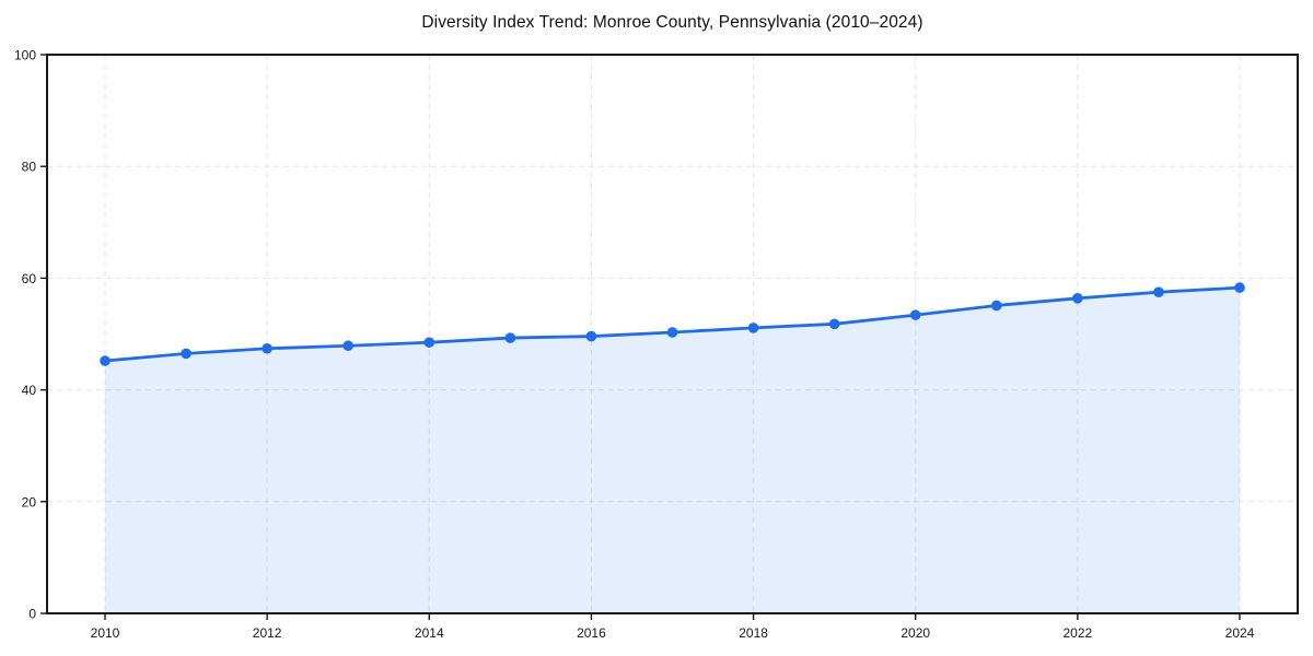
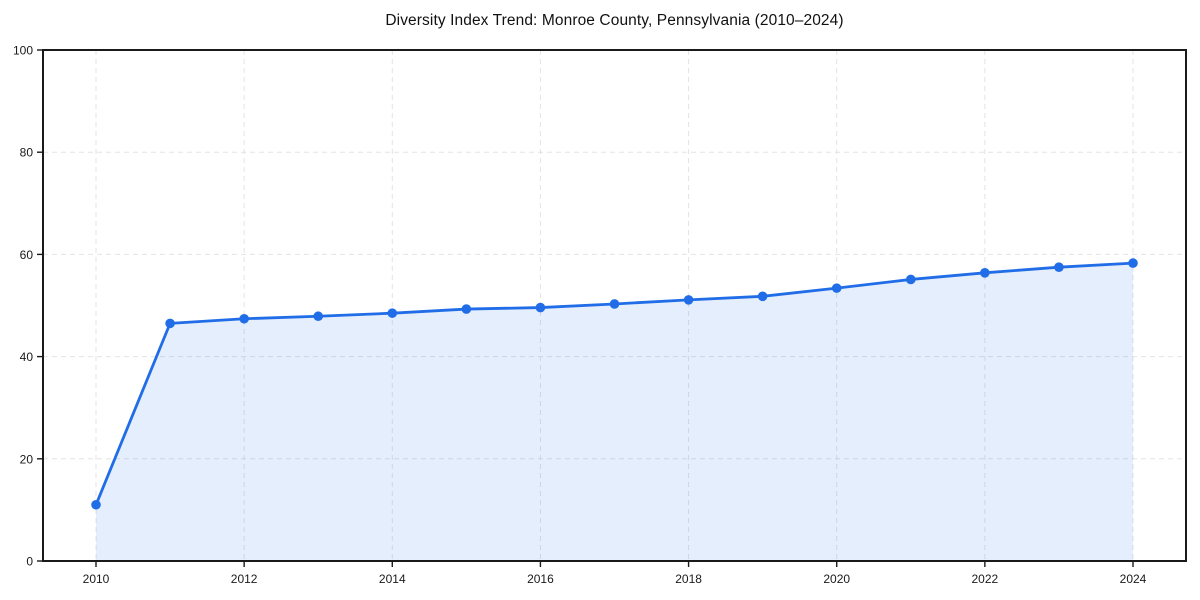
2010: 45 -> 11
